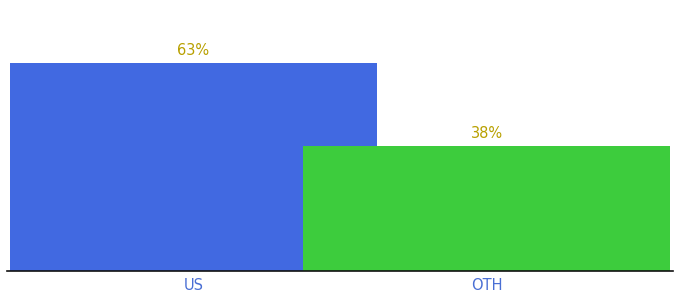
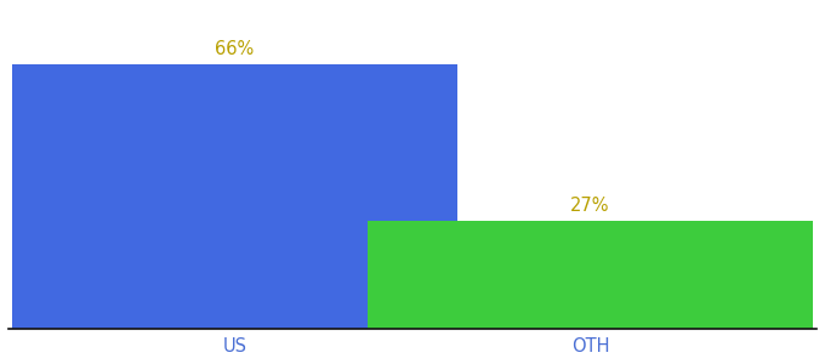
US: 63% -> 66%
OTH: 38% -> 27%
